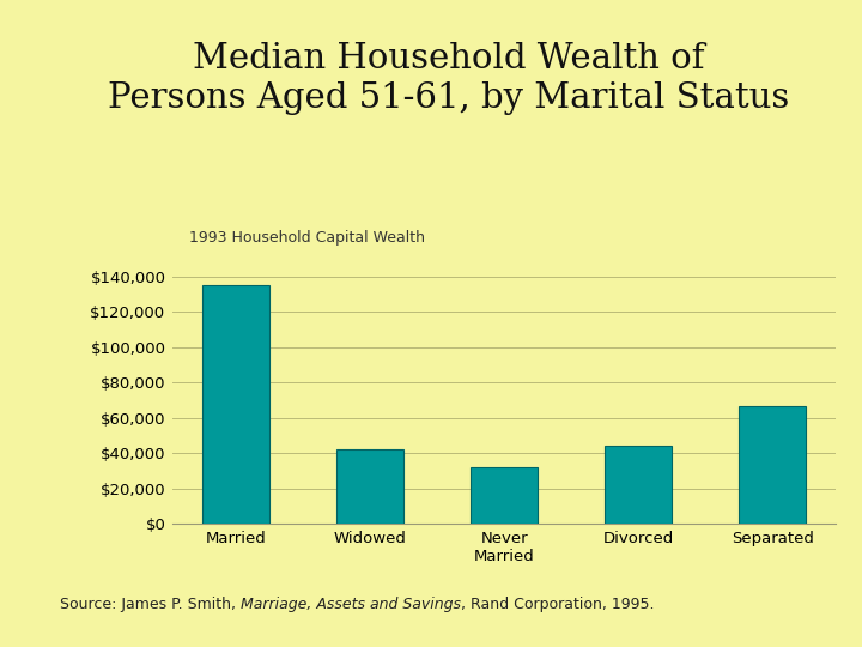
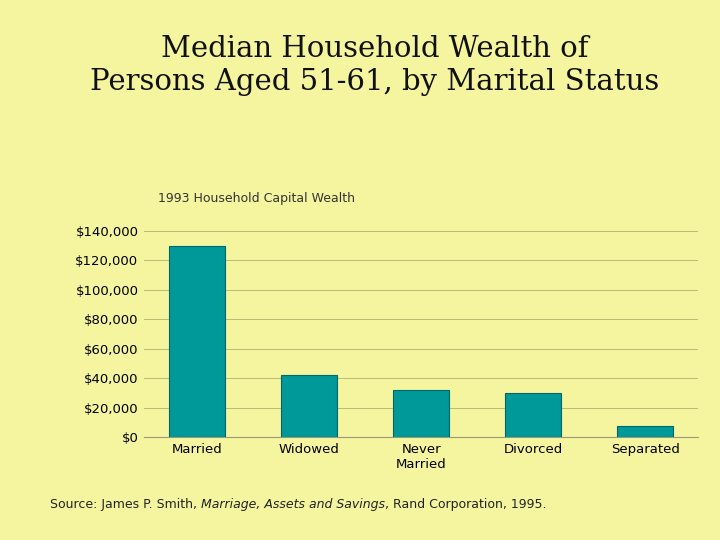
Married: $135,000 -> $130,000
Divorced: $44,000 -> $30,000
Separated: $67,000 -> $8,000
